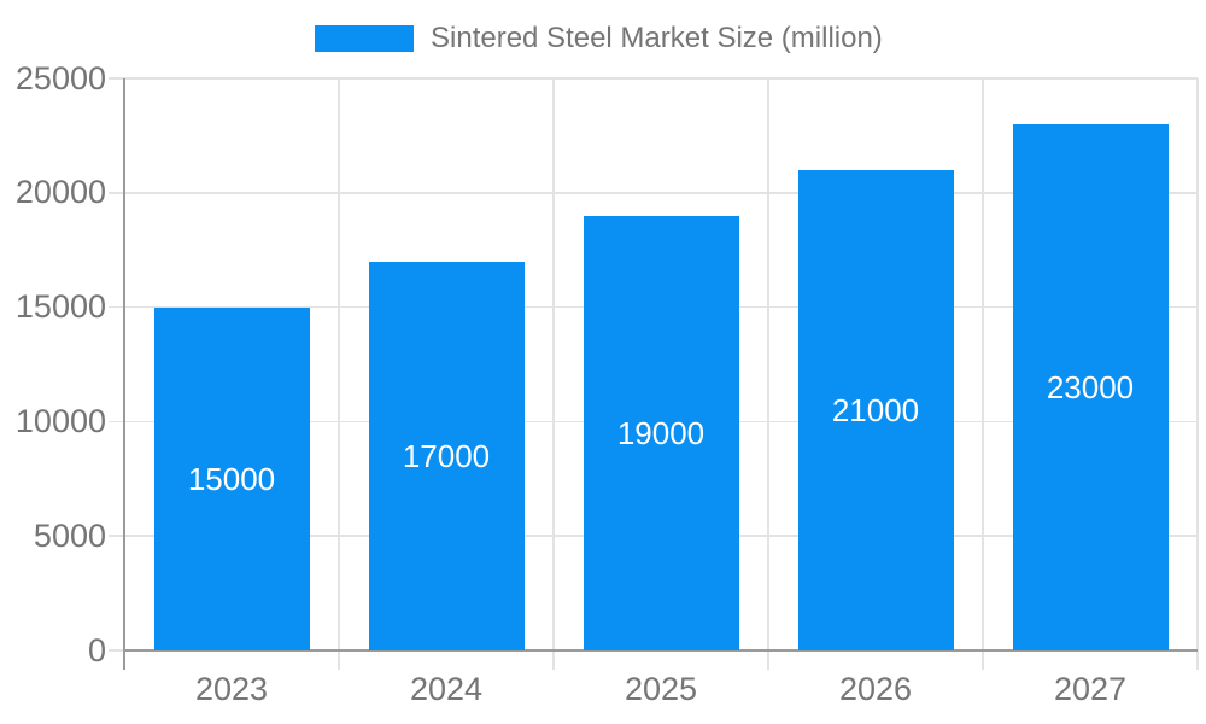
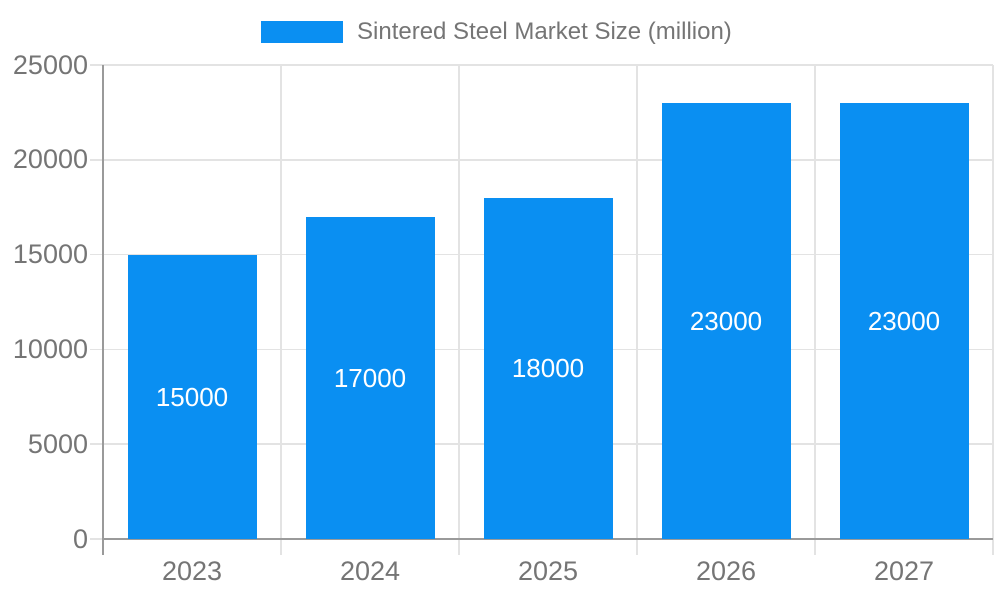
2025: 19000 -> 18000
2026: 21000 -> 23000
